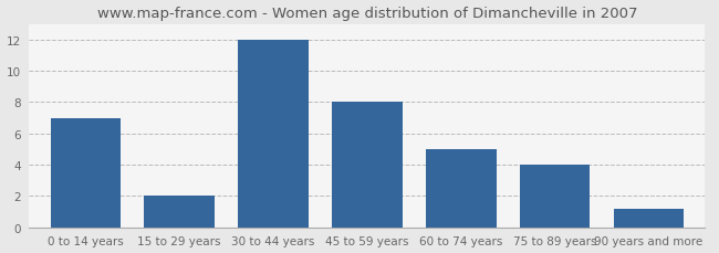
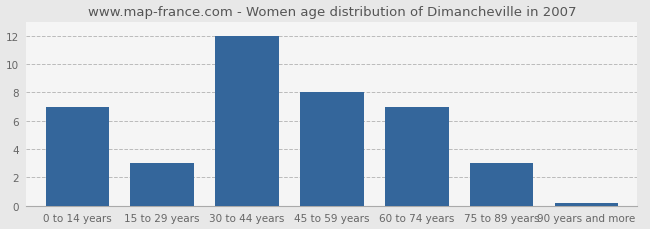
15 to 29 years: 2.0 -> 3.0
60 to 74 years: 5.0 -> 7.0
75 to 89 years: 4.0 -> 3.0
90 years and more: 1.2 -> 0.2
